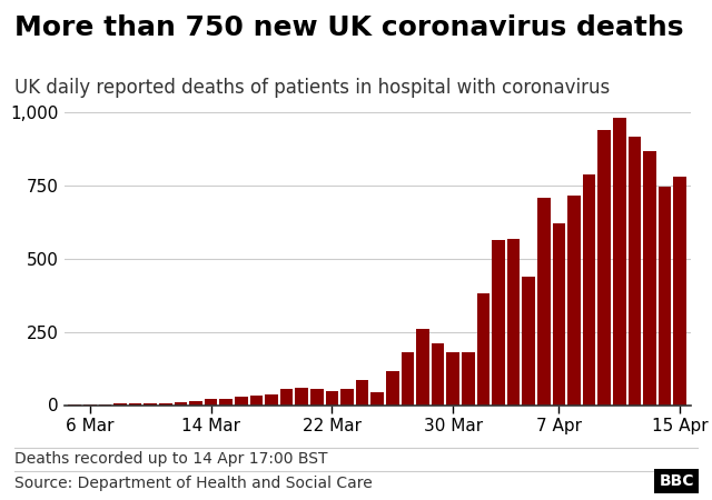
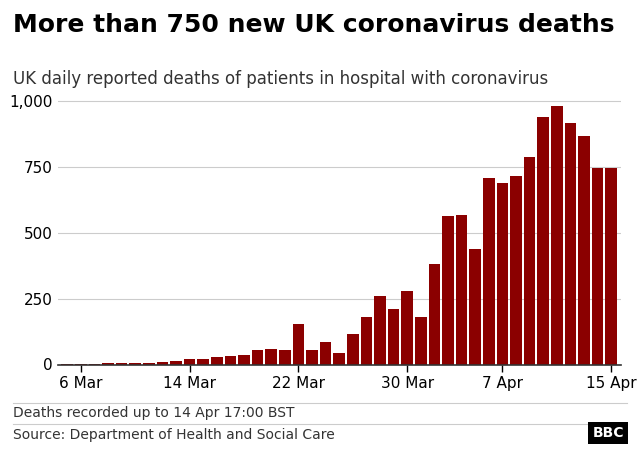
22 Mar: 48 -> 155
30 Mar: 180 -> 280
7 Apr: 621 -> 690
15 Apr: 778 -> 745
